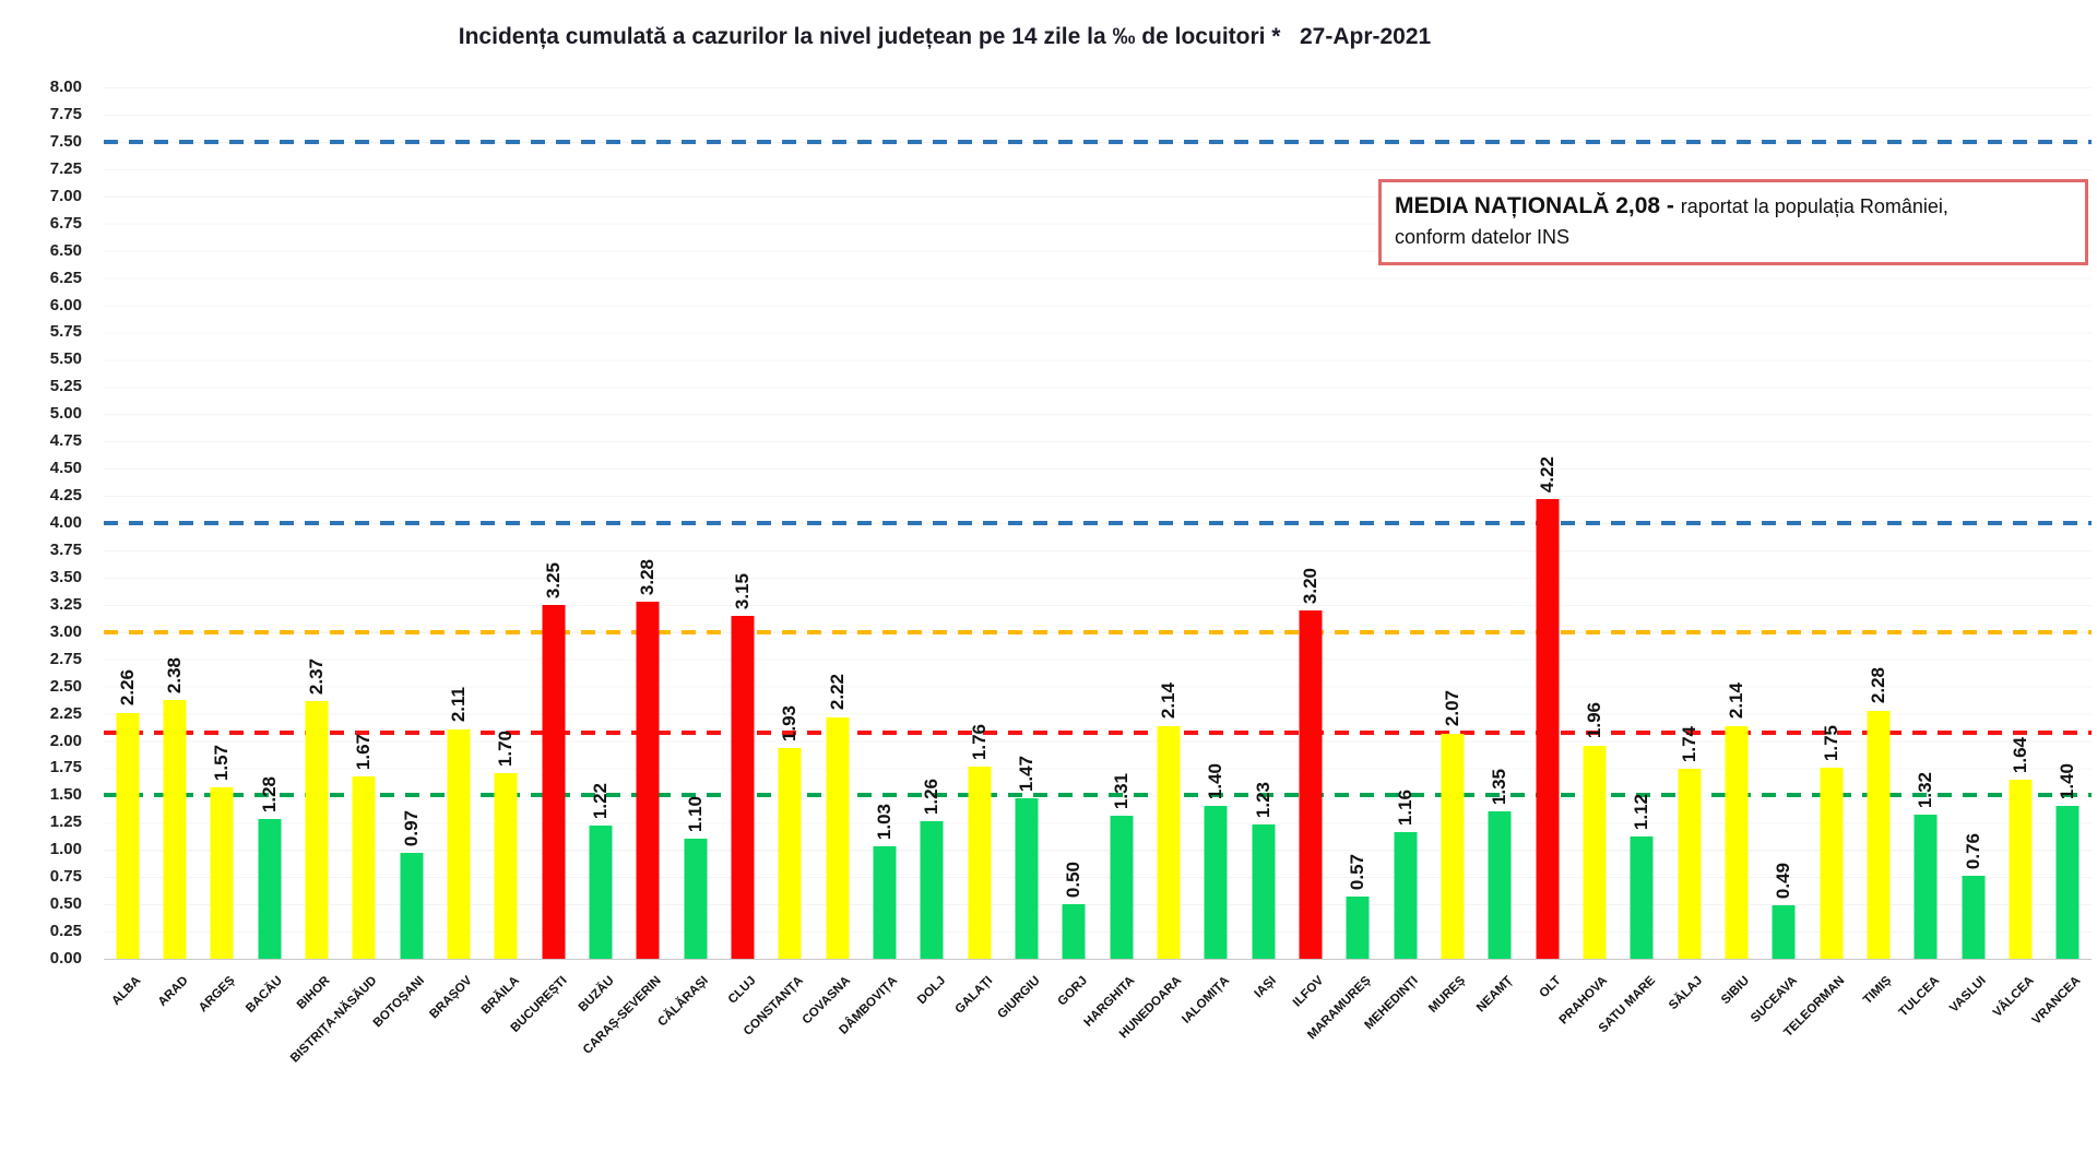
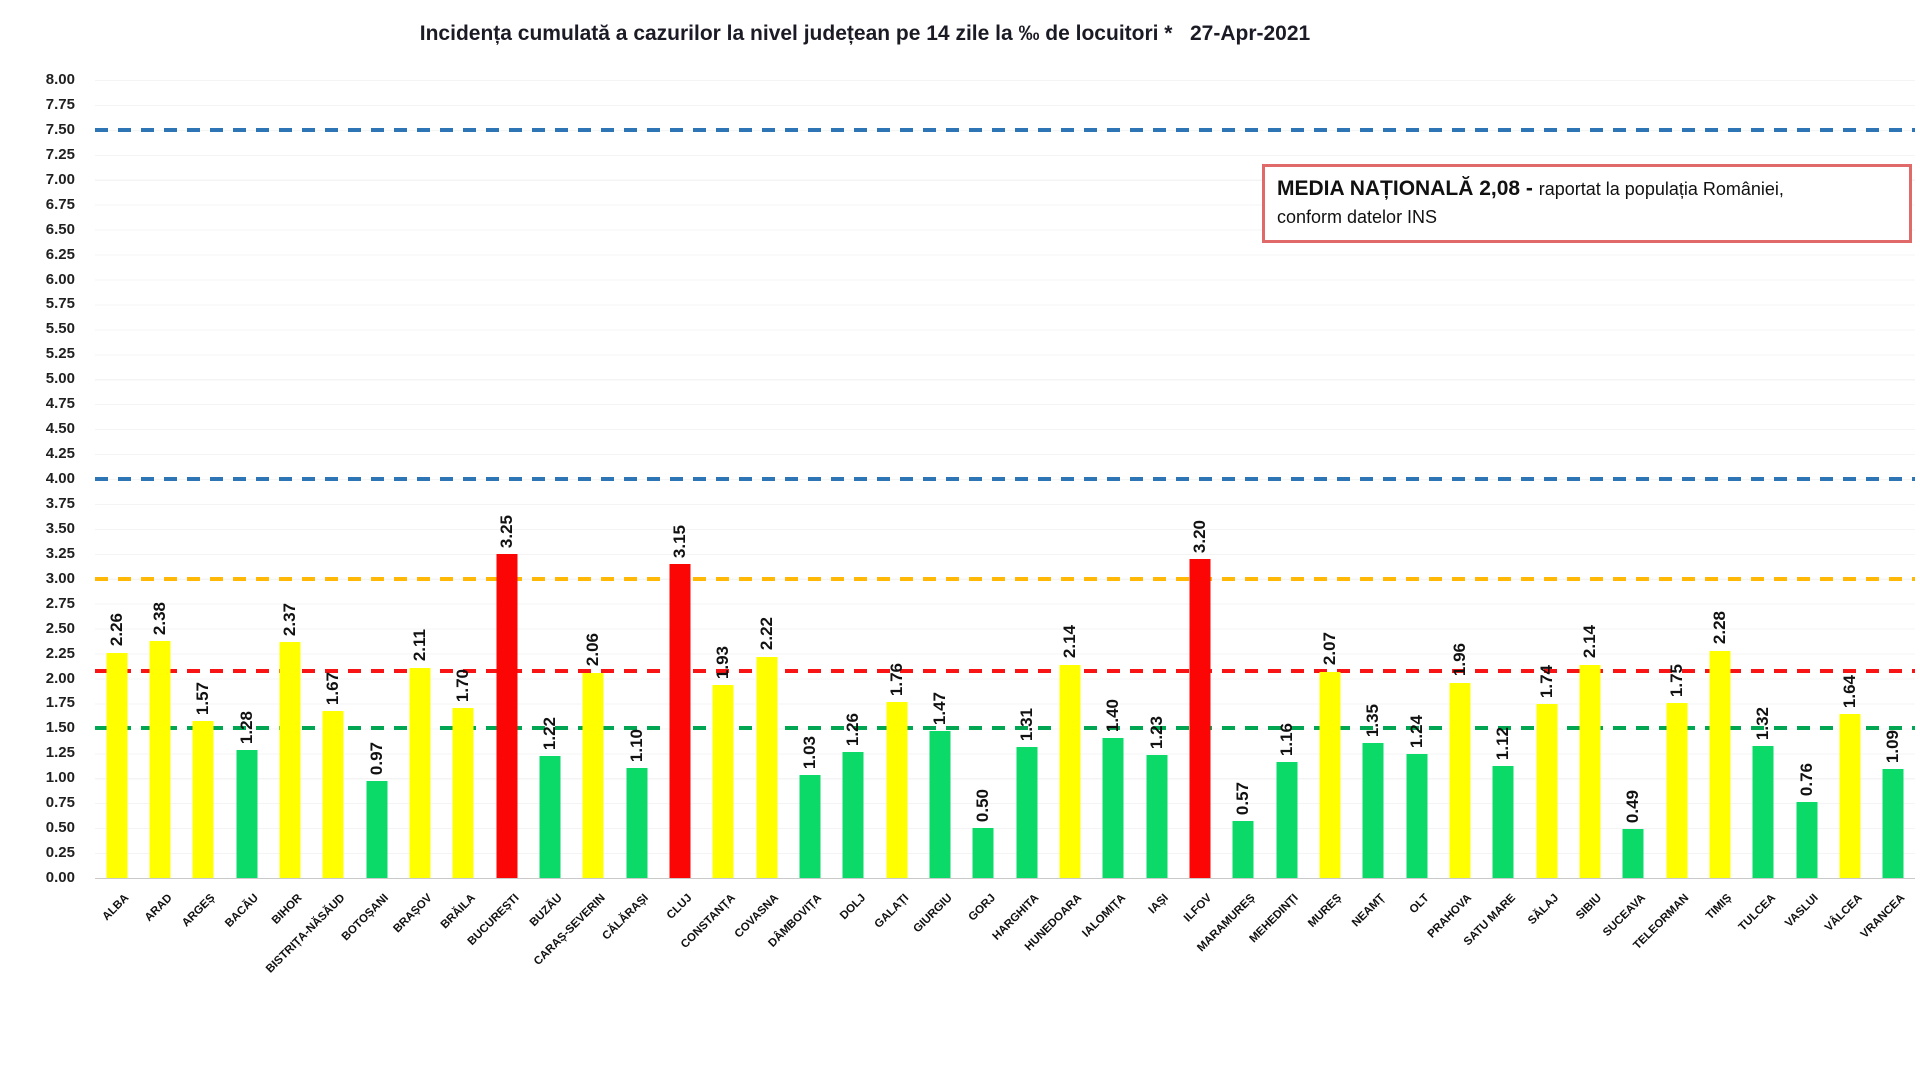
CARAȘ-SEVERIN: 3.28 -> 2.06
OLT: 4.22 -> 1.24
VRANCEA: 1.40 -> 1.09
